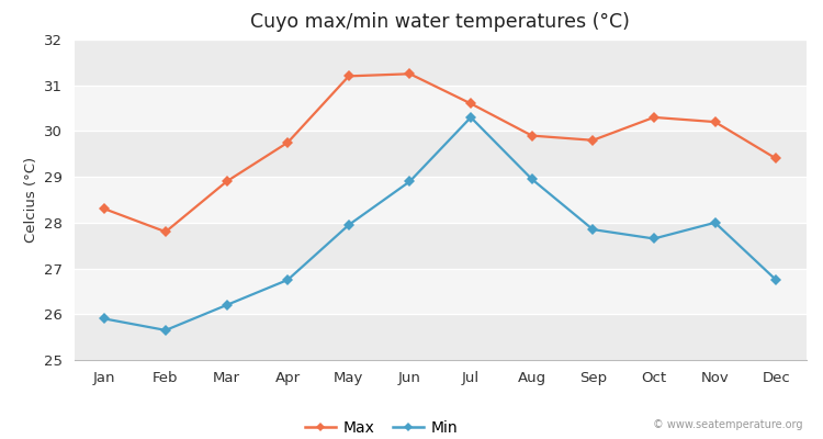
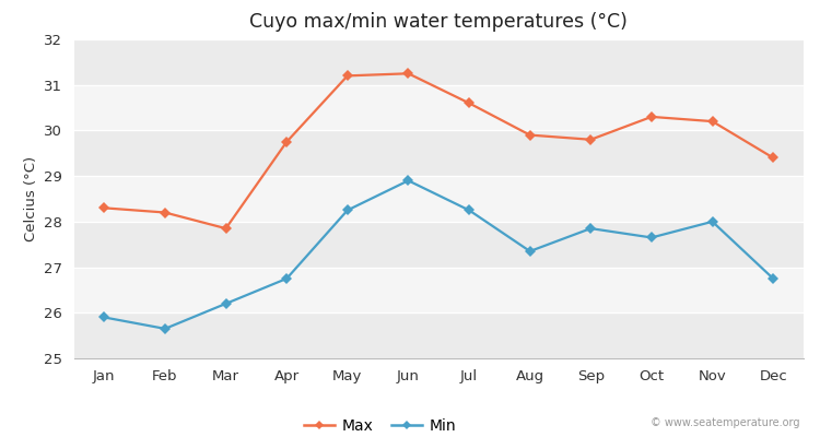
Max/Feb: 27.80 -> 28.20
Max/Mar: 28.90 -> 27.85
Min/May: 27.95 -> 28.25
Min/Jul: 30.30 -> 28.25
Min/Aug: 28.95 -> 27.35
